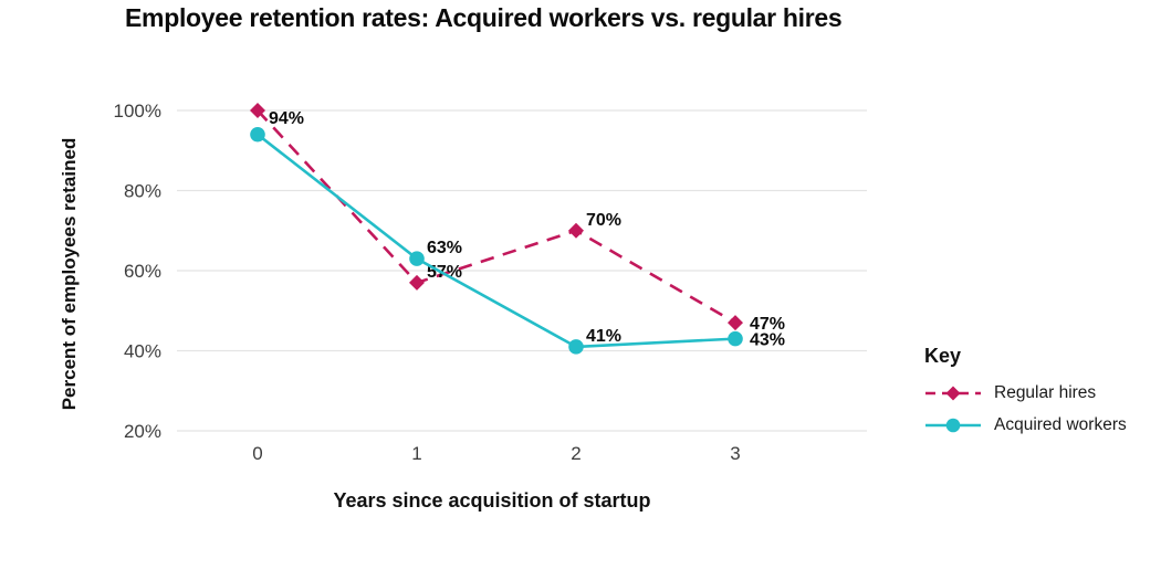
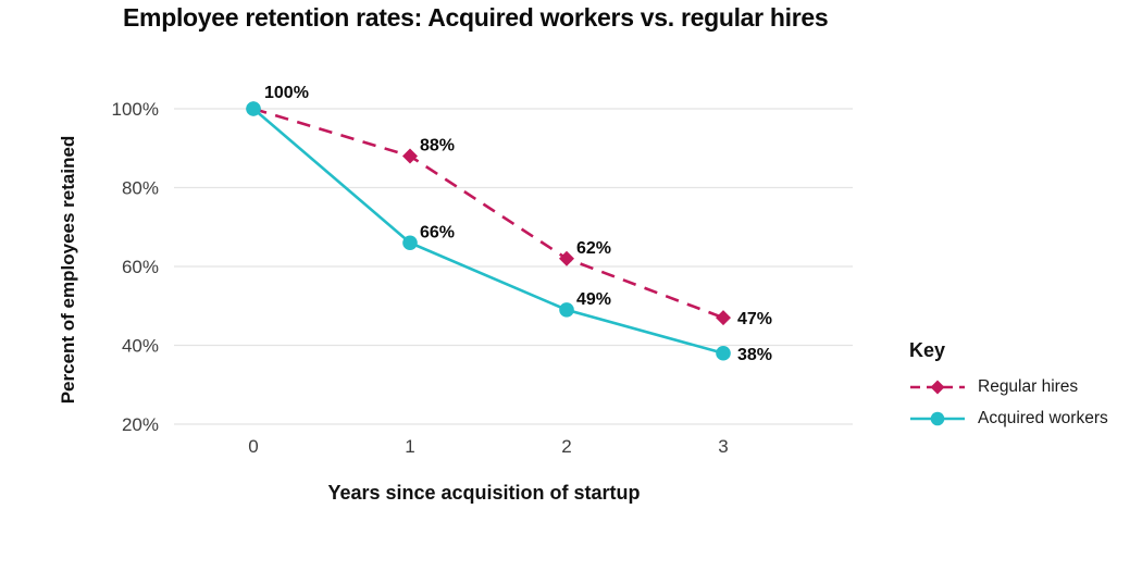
Acquired workers/0: 94% -> 100%
Regular hires/1: 57% -> 88%
Acquired workers/1: 63% -> 66%
Regular hires/2: 70% -> 62%
Acquired workers/2: 41% -> 49%
Acquired workers/3: 43% -> 38%
